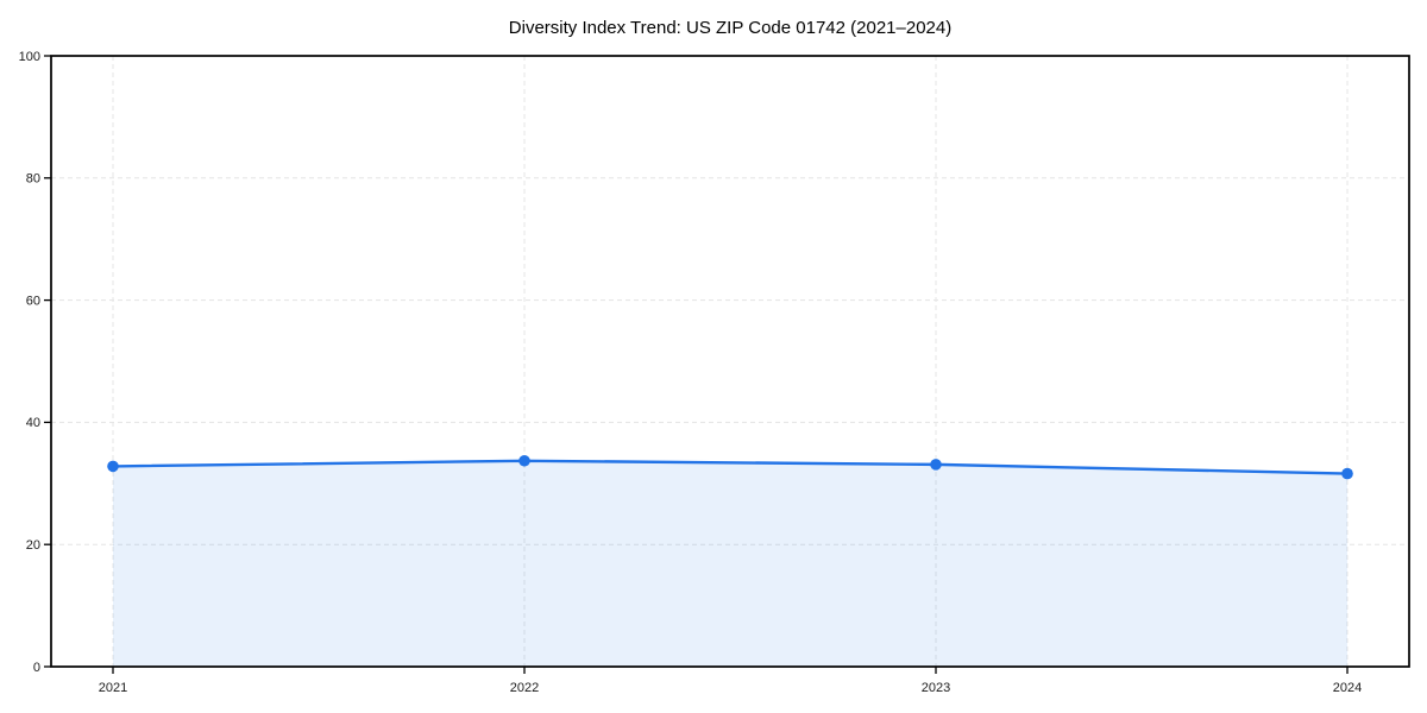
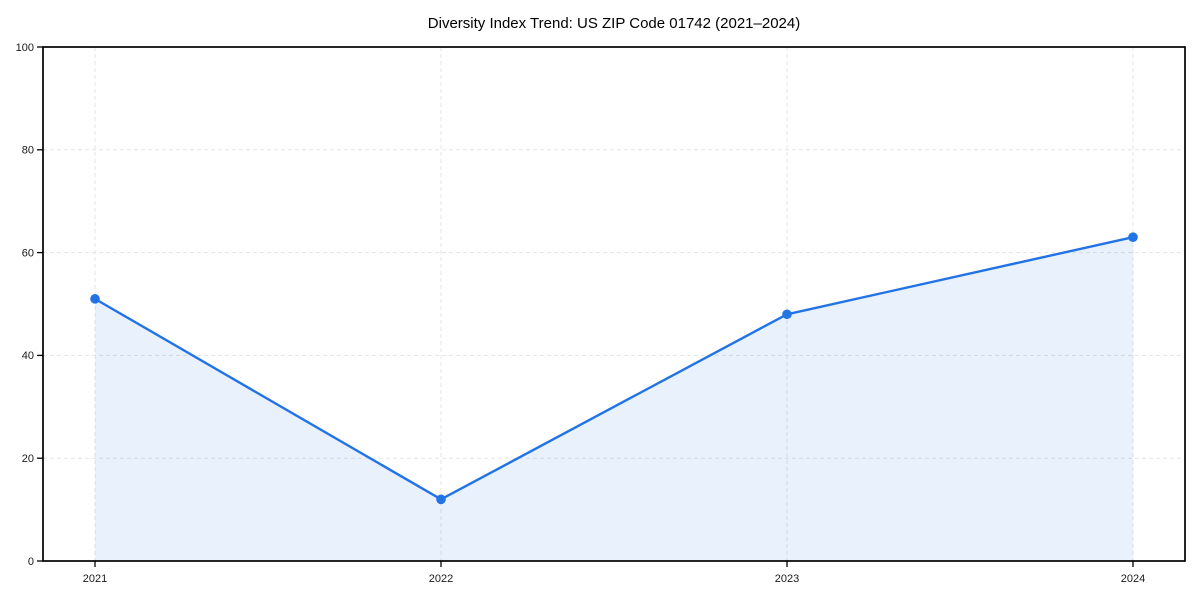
2021: 33 -> 51
2022: 34 -> 12
2023: 33 -> 48
2024: 32 -> 63
